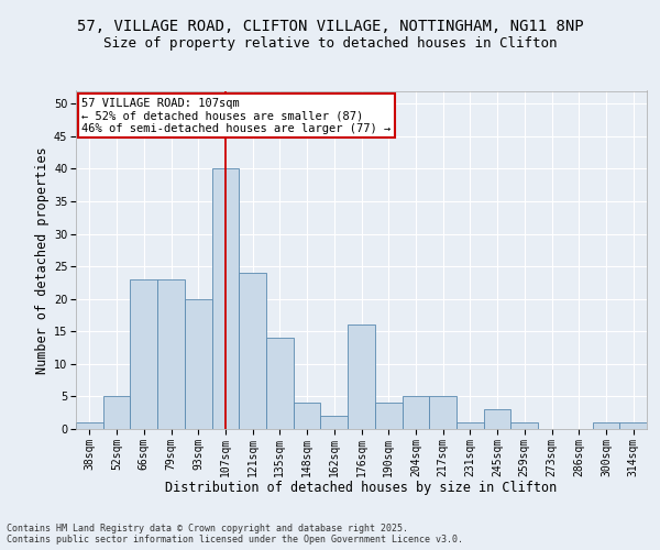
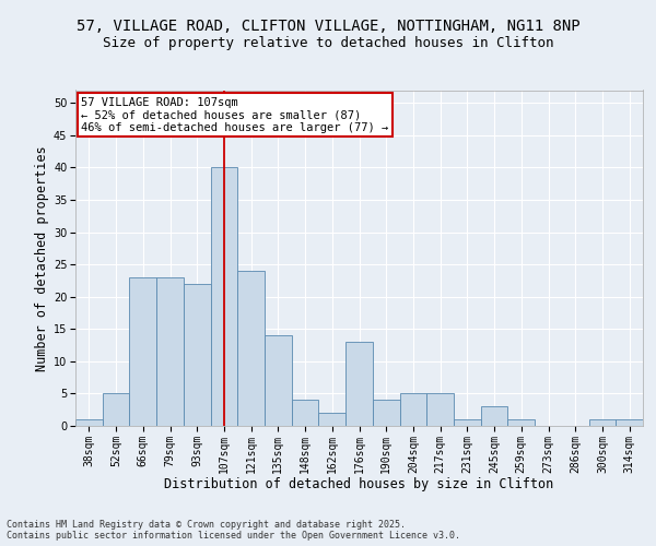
93sqm: 20 -> 22
176sqm: 16 -> 13
